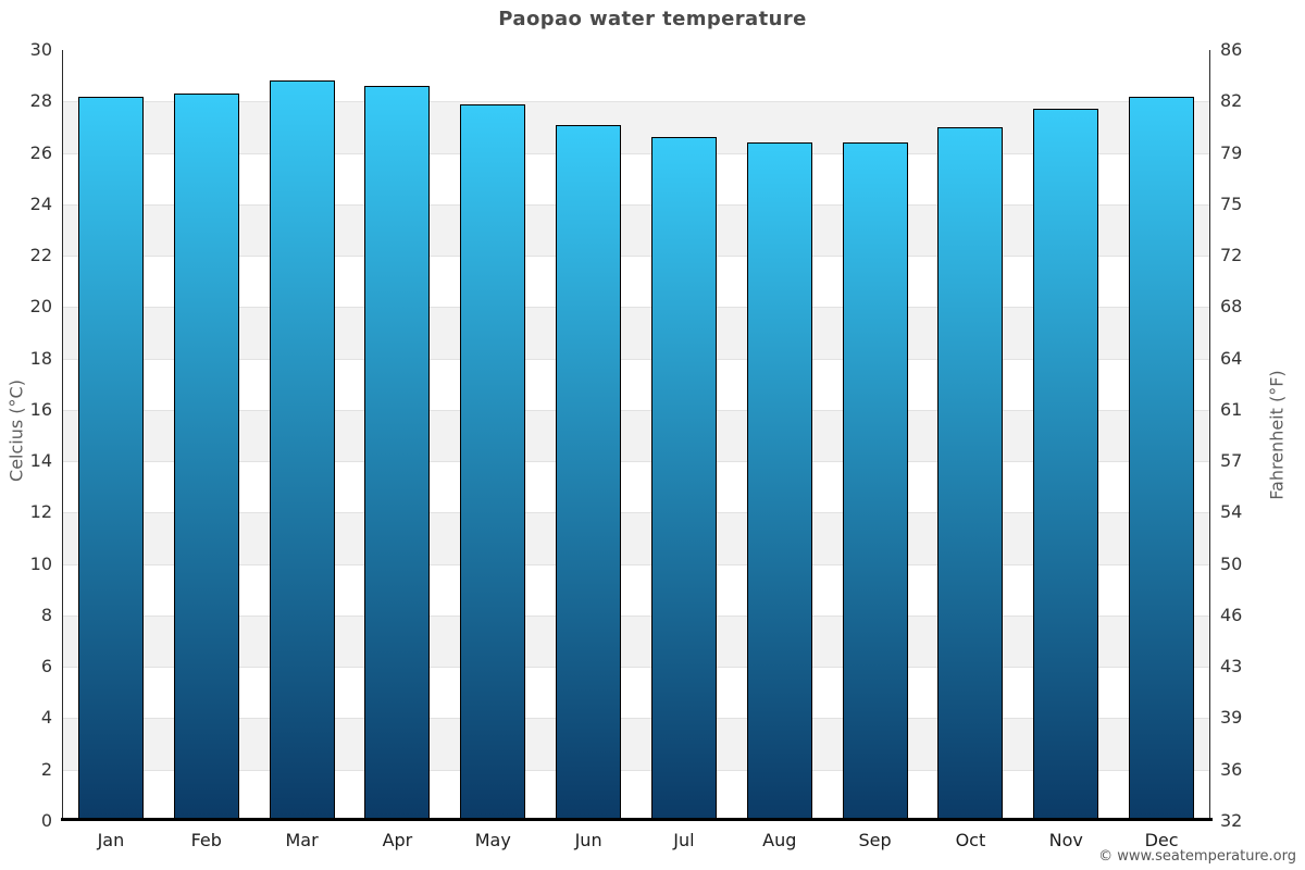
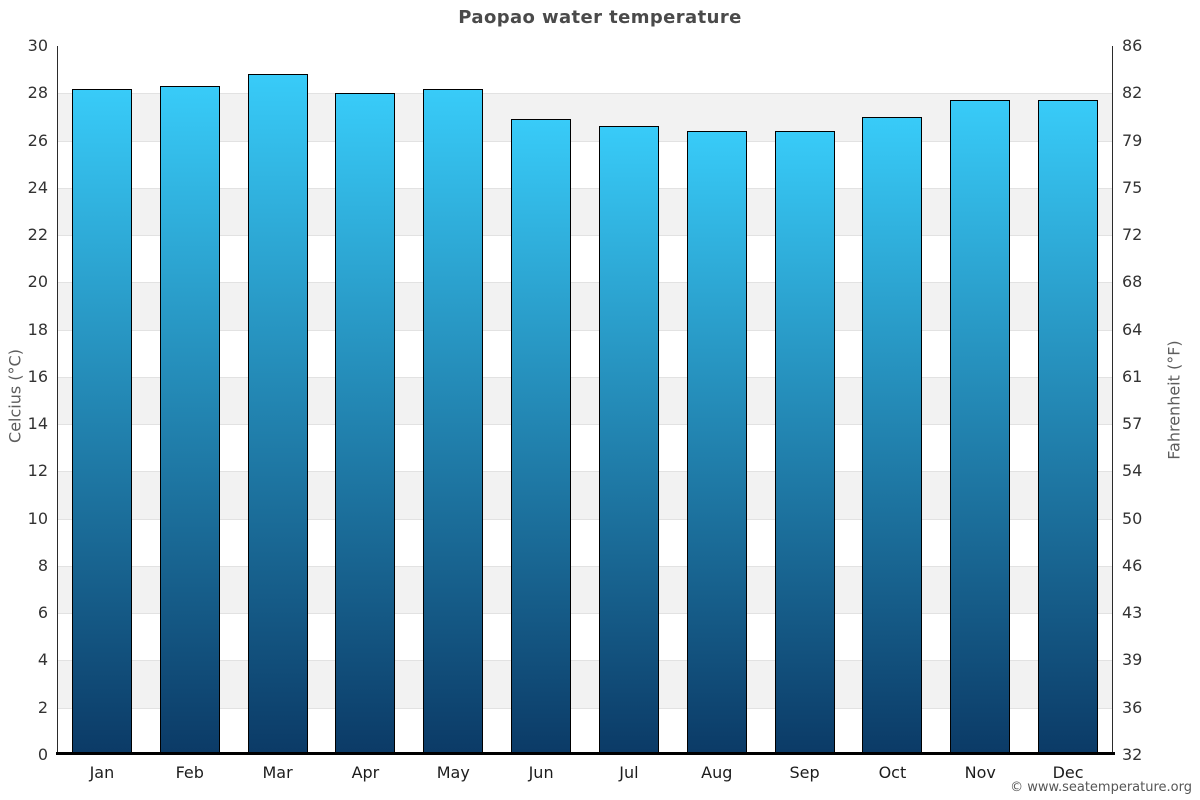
Apr: 28.6 -> 28.0
May: 27.9 -> 28.2
Jun: 27.1 -> 26.9
Dec: 28.2 -> 27.7
